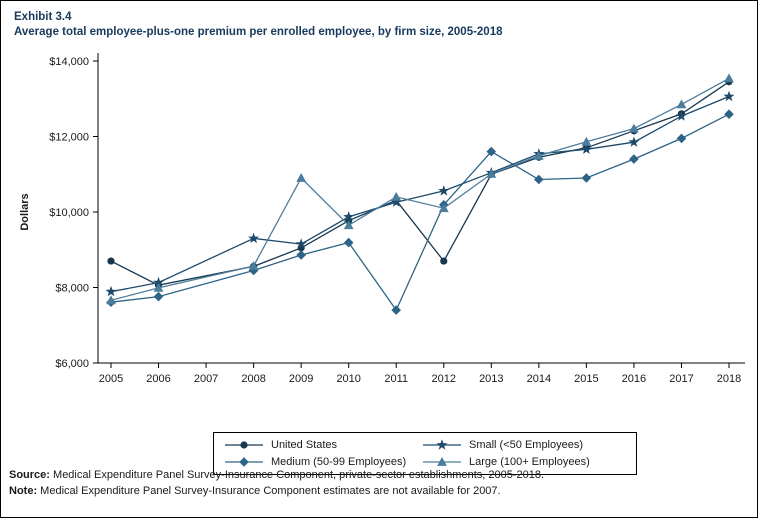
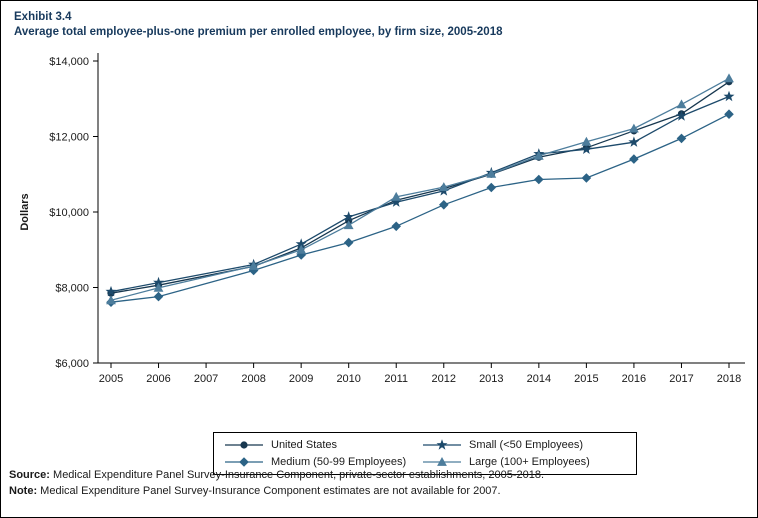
United States/2005: $8700 -> $7800
Small (<50 Employees)/2008: $9300 -> $8600
Large (100+ Employees)/2009: $10900 -> $9000
Medium (50-99 Employees)/2011: $7400 -> $9600
United States/2012: $8700 -> $10600
Large (100+ Employees)/2012: $10100 -> $10700
Medium (50-99 Employees)/2013: $11600 -> $10600
